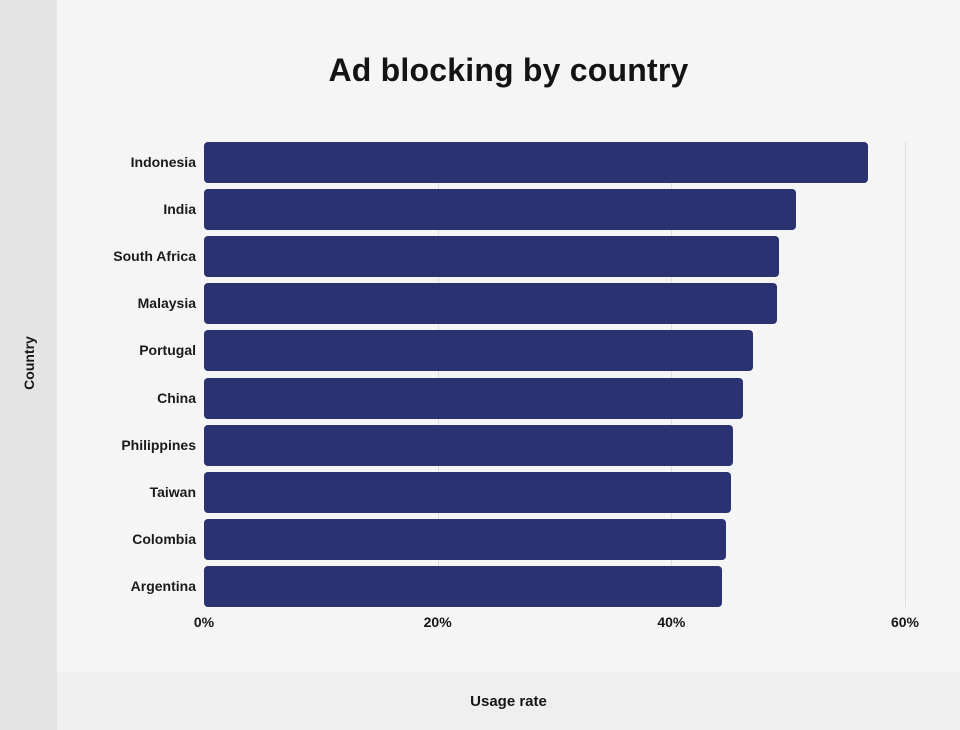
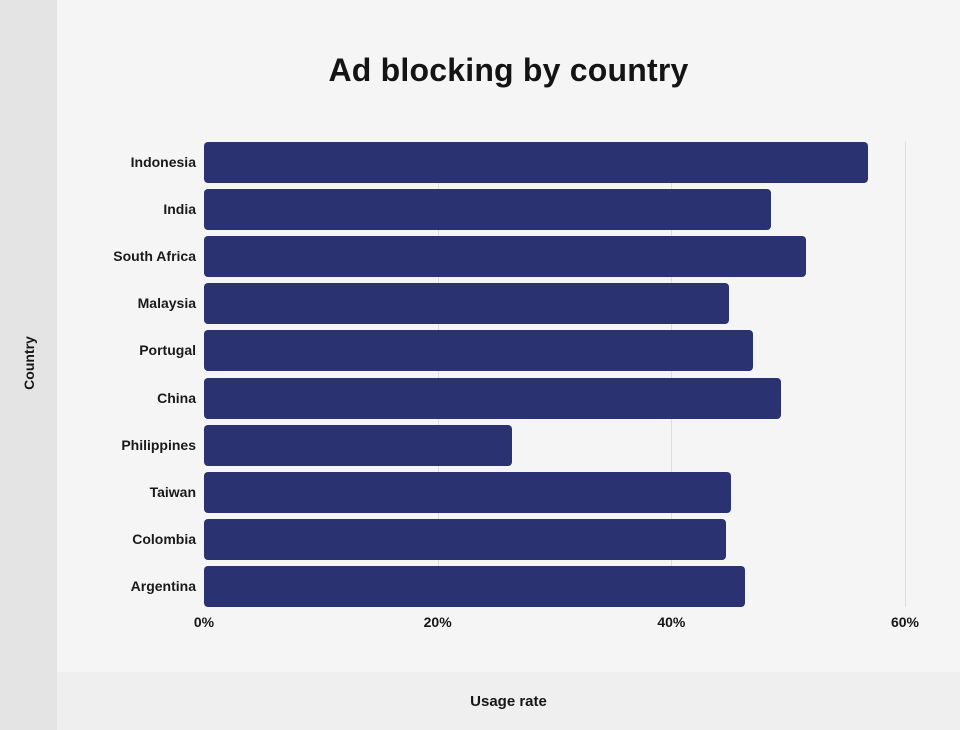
India: 50.7% -> 48.5%
South Africa: 49.2% -> 51.5%
Malaysia: 49.0% -> 44.9%
China: 46.1% -> 49.4%
Philippines: 45.3% -> 26.4%
Argentina: 44.3% -> 46.3%
